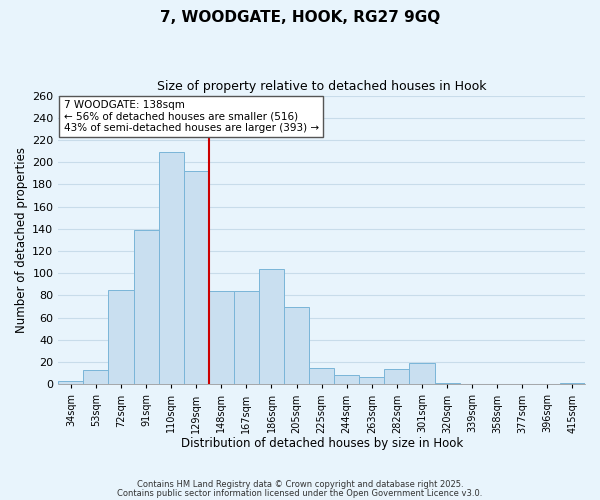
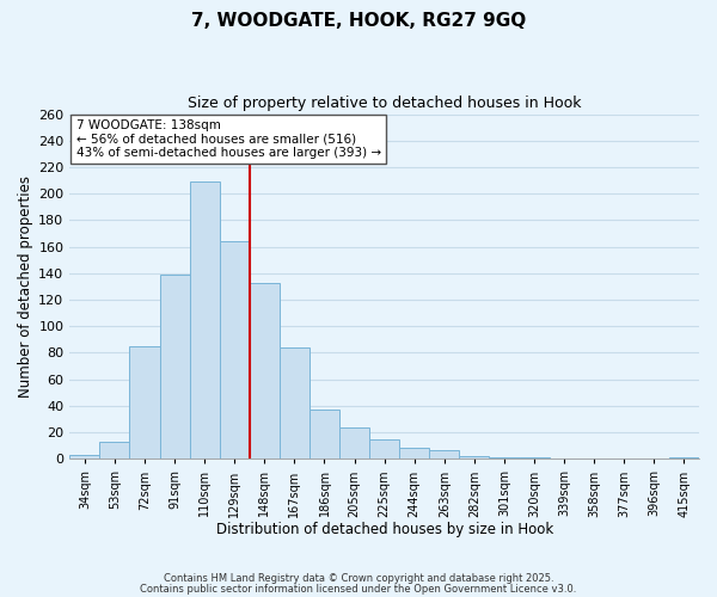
129sqm: 192 -> 164
148sqm: 84 -> 133
186sqm: 104 -> 37
205sqm: 70 -> 24
282sqm: 14 -> 2
301sqm: 19 -> 1
